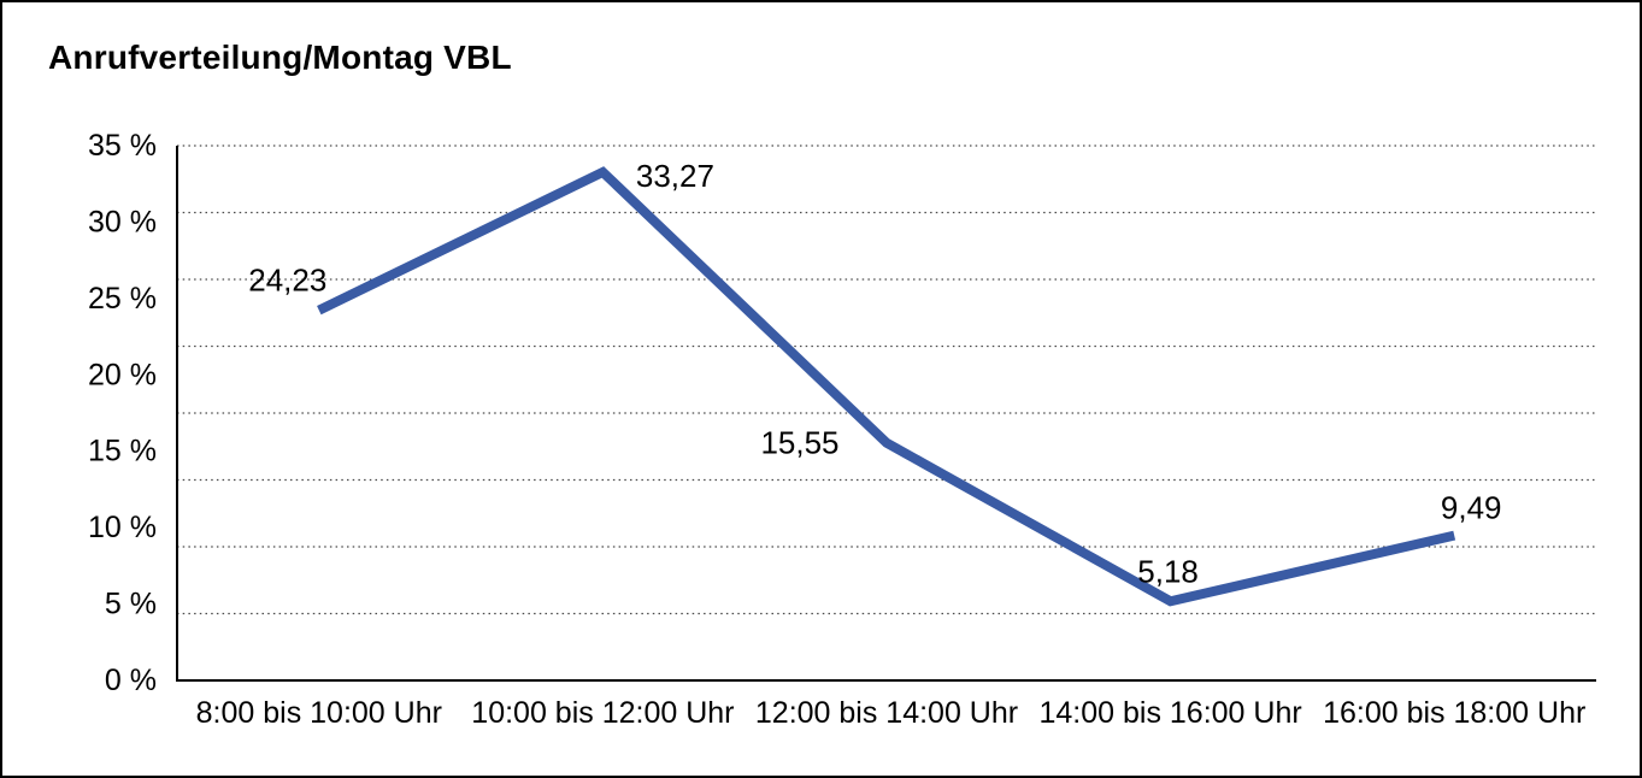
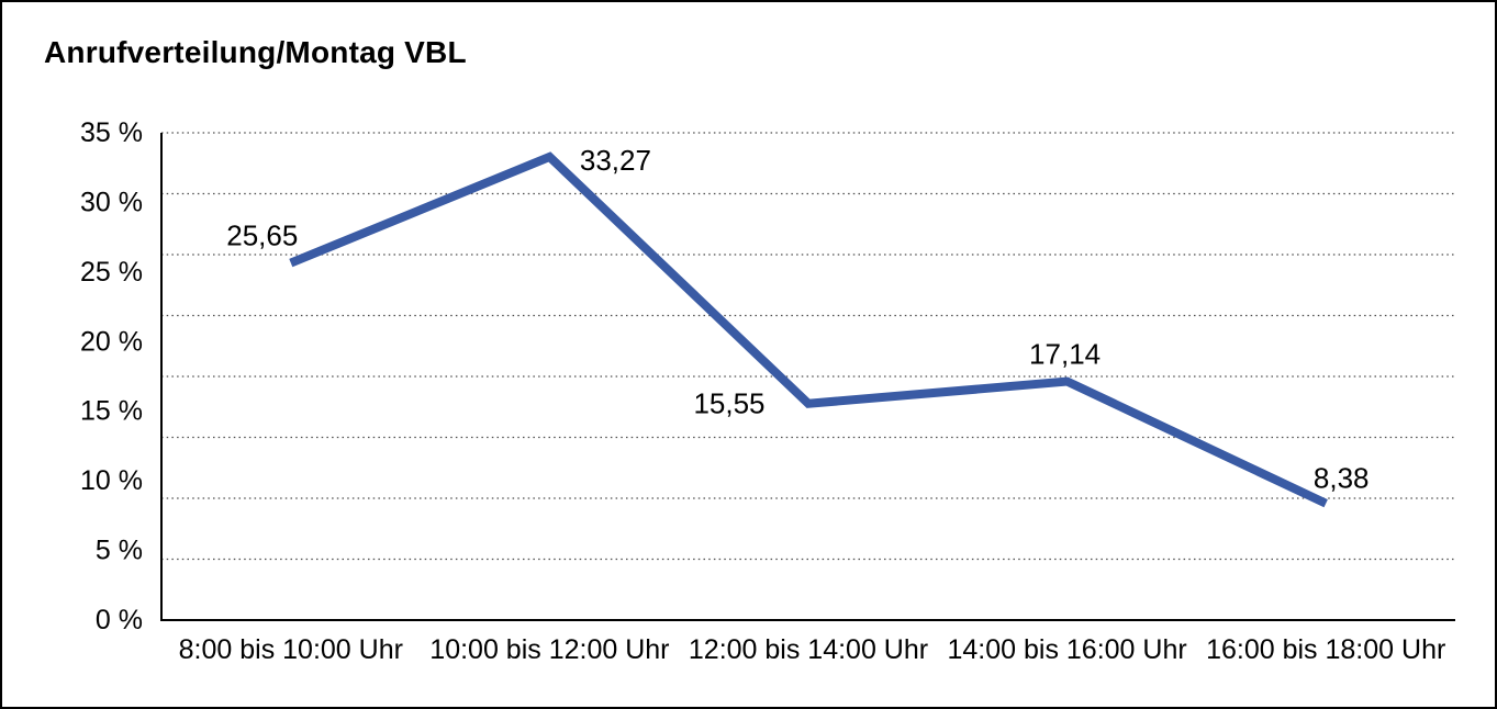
8:00 bis 10:00 Uhr: 24,23 -> 25,65
14:00 bis 16:00 Uhr: 5,18 -> 17,14
16:00 bis 18:00 Uhr: 9,49 -> 8,38
